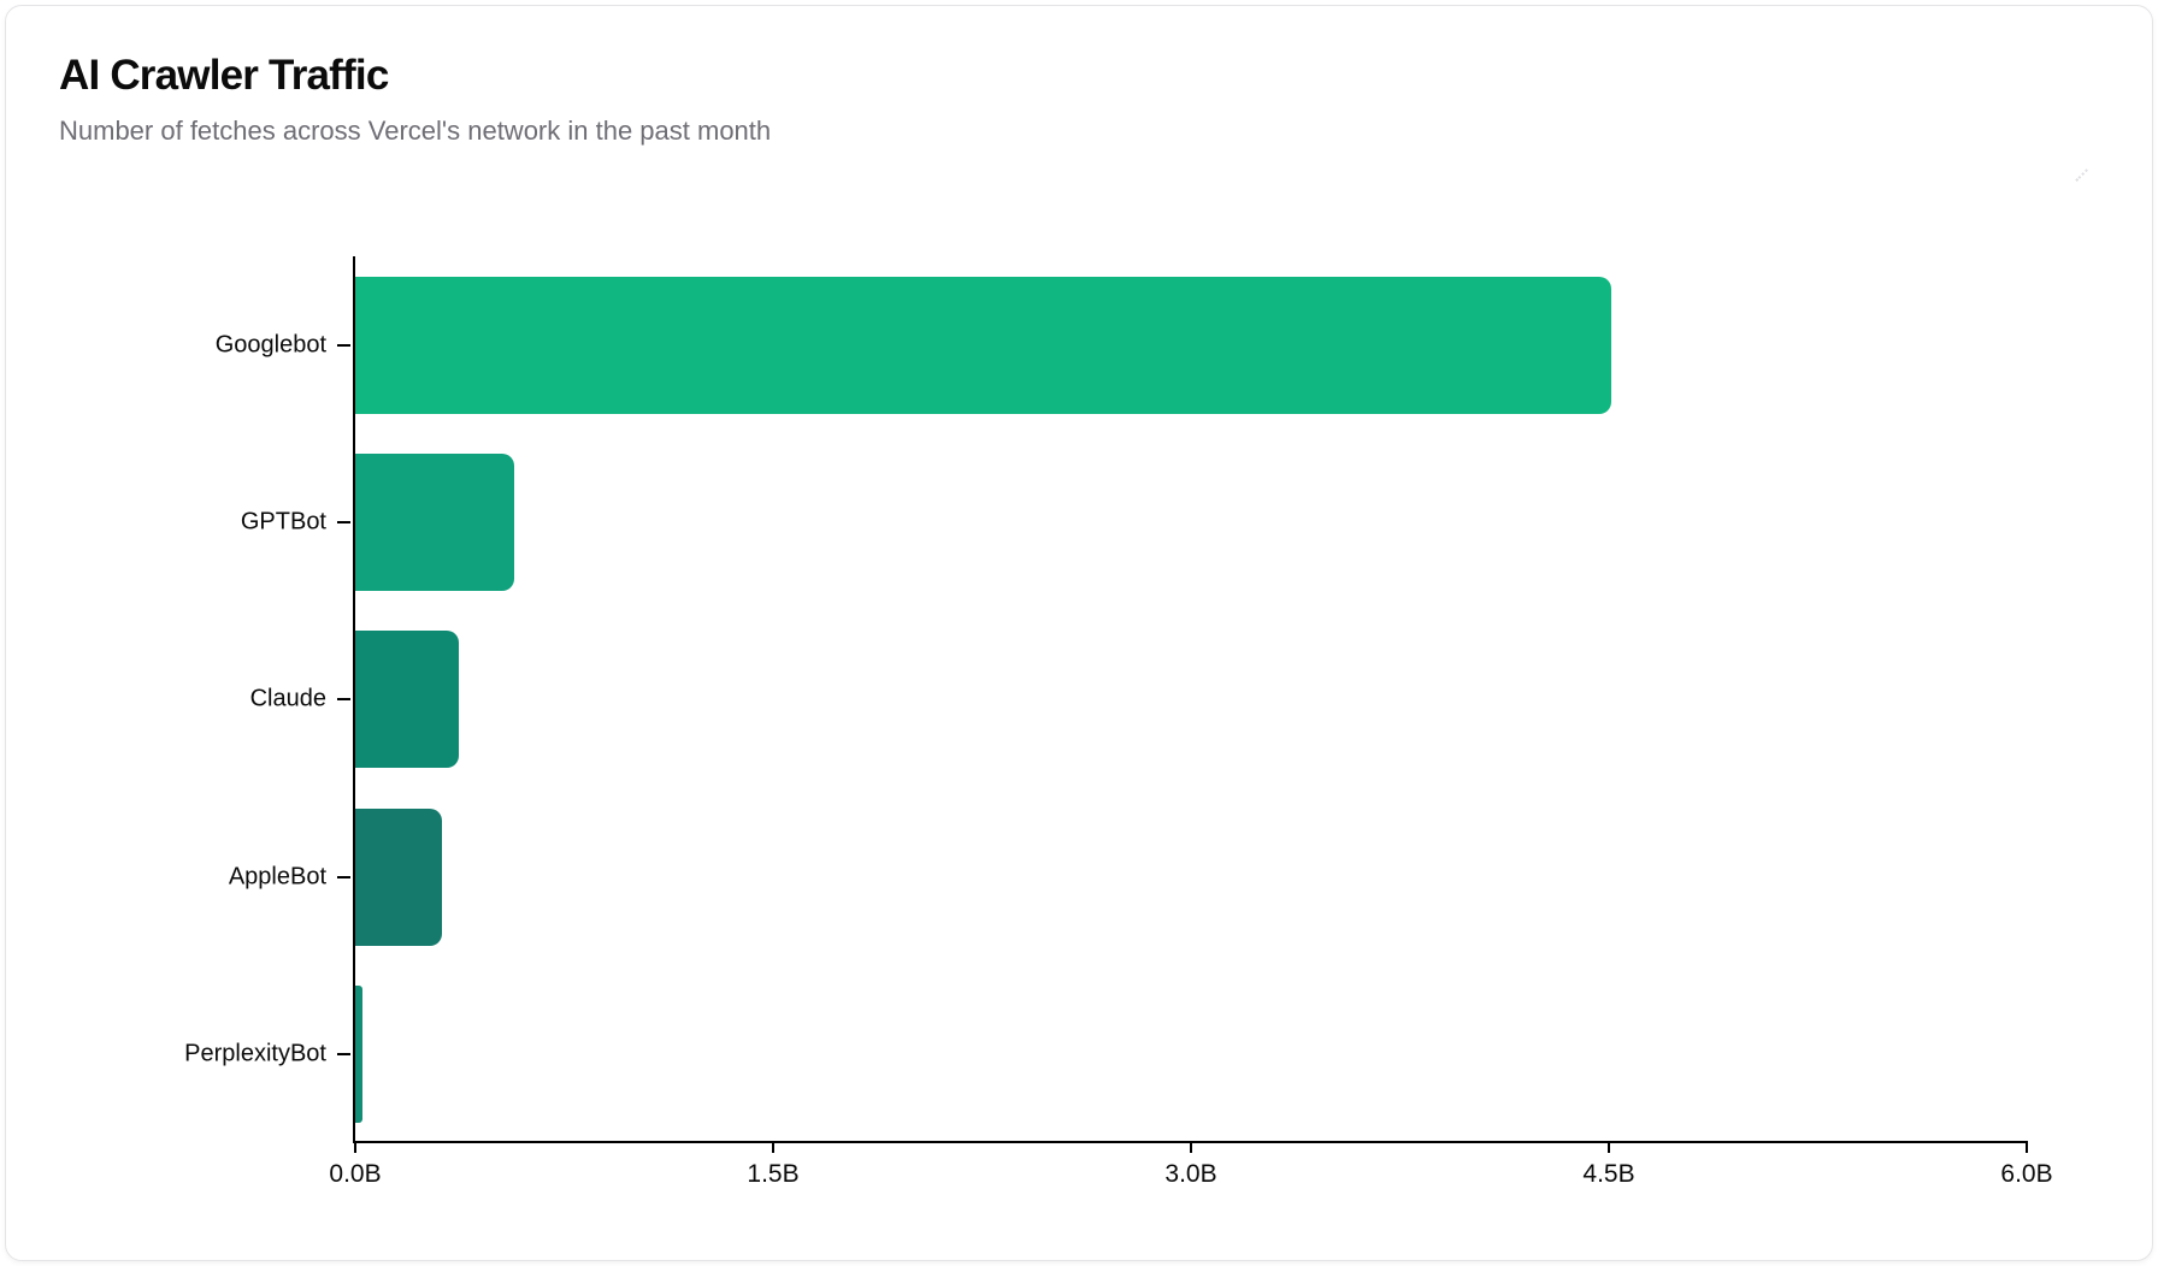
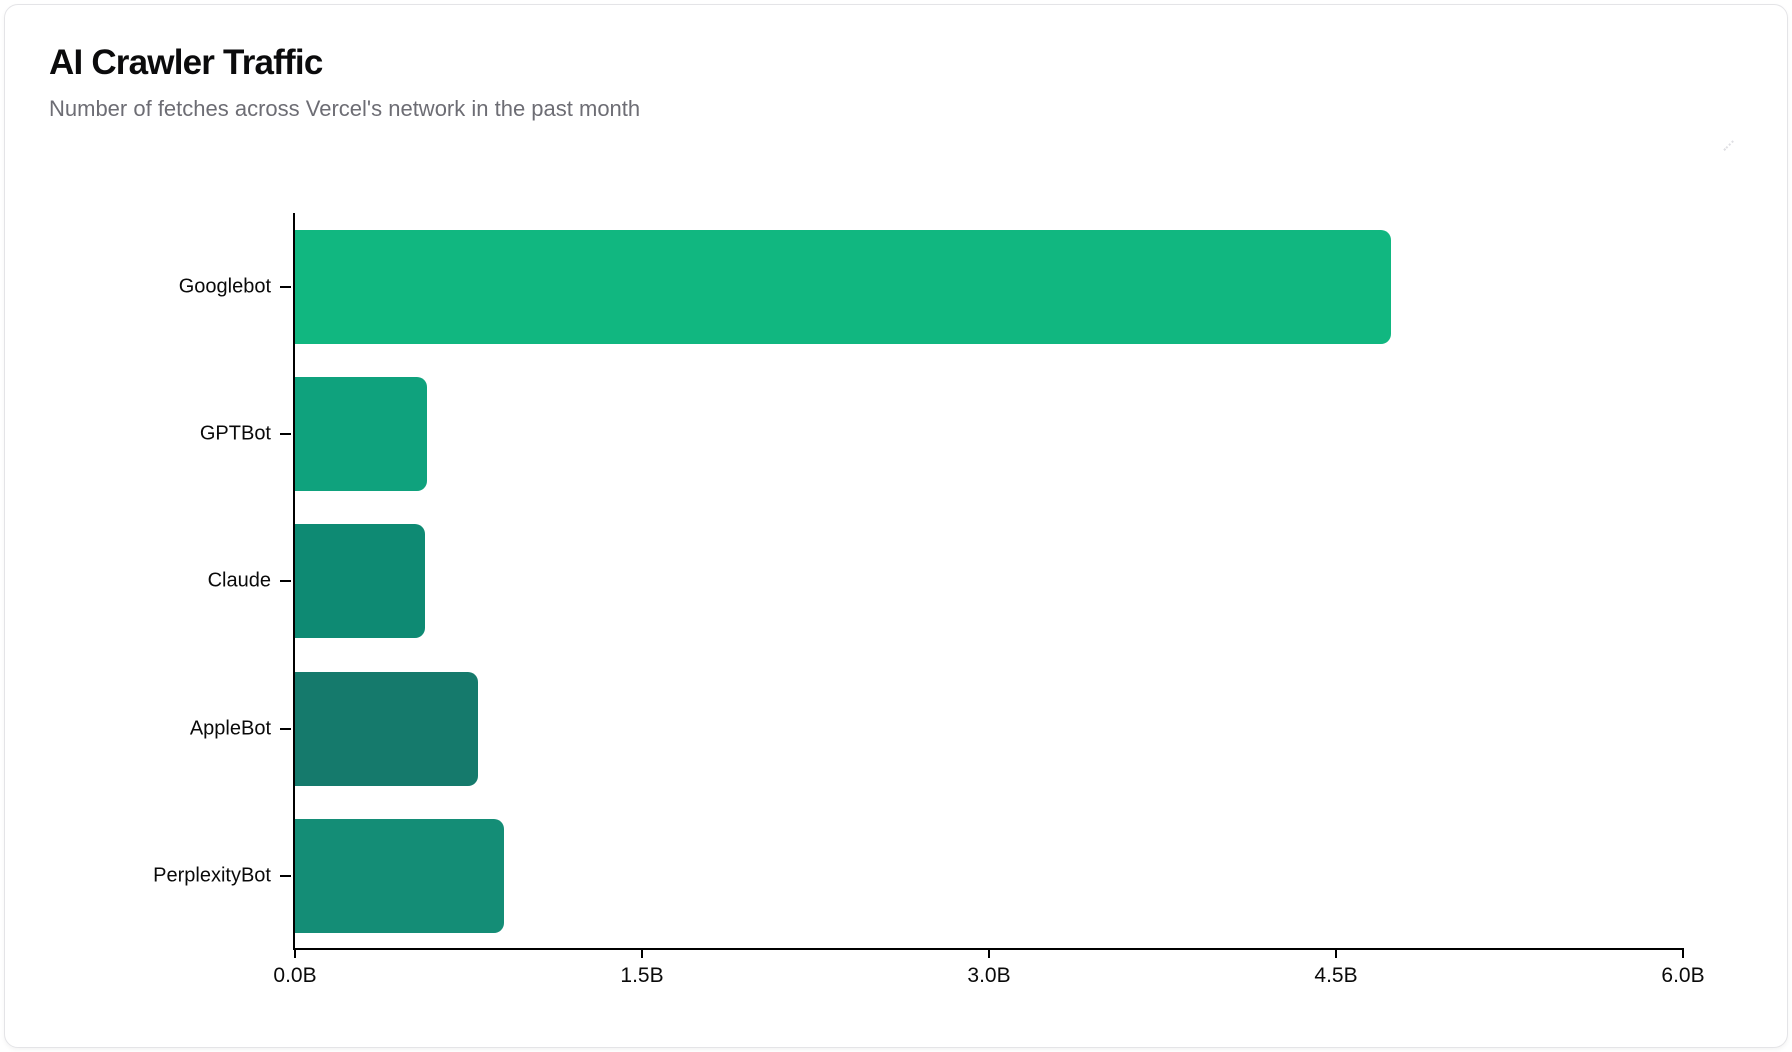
Googlebot: 4.50B -> 4.73B
Claude: 0.37B -> 0.56B
AppleBot: 0.31B -> 0.79B
PerplexityBot: 0.03B -> 0.90B
